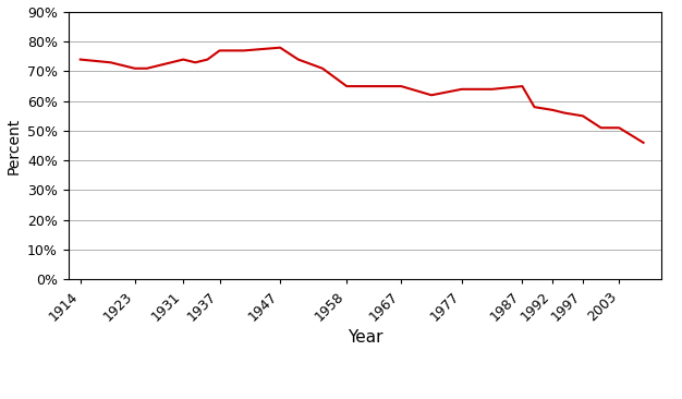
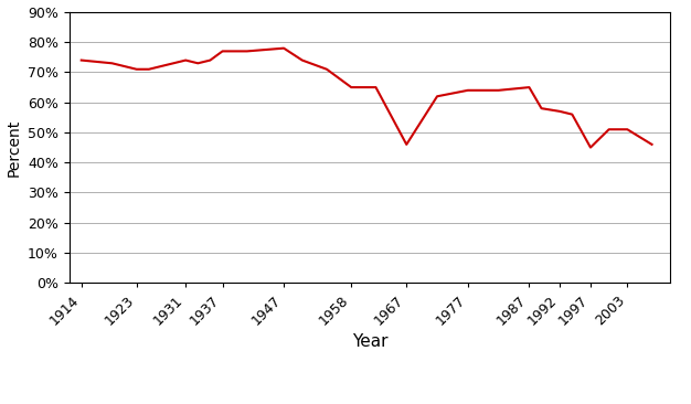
1967: 65% -> 46%
1997: 55% -> 45%
